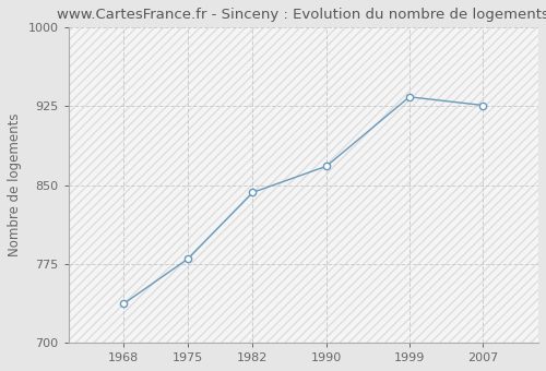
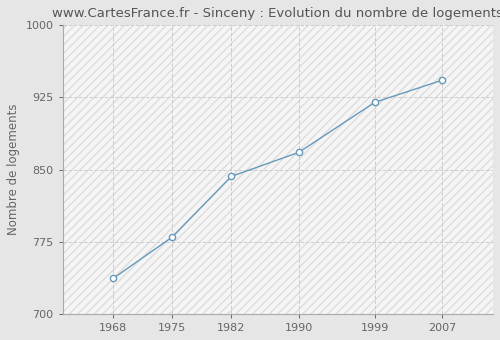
1999: 934 -> 920
2007: 926 -> 943
